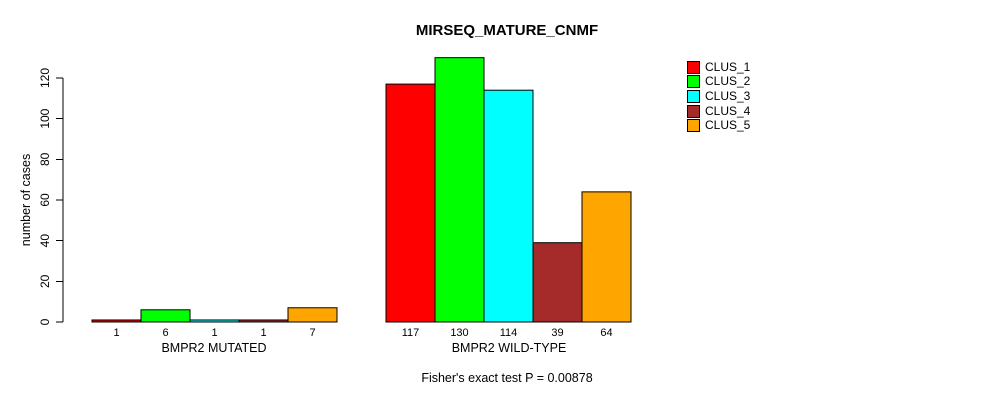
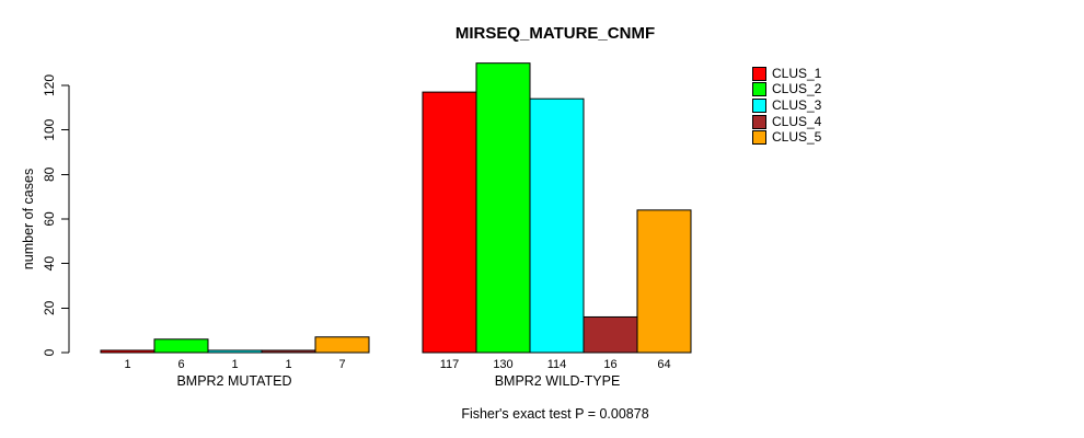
CLUS_4/BMPR2 WILD-TYPE: 39 -> 16
